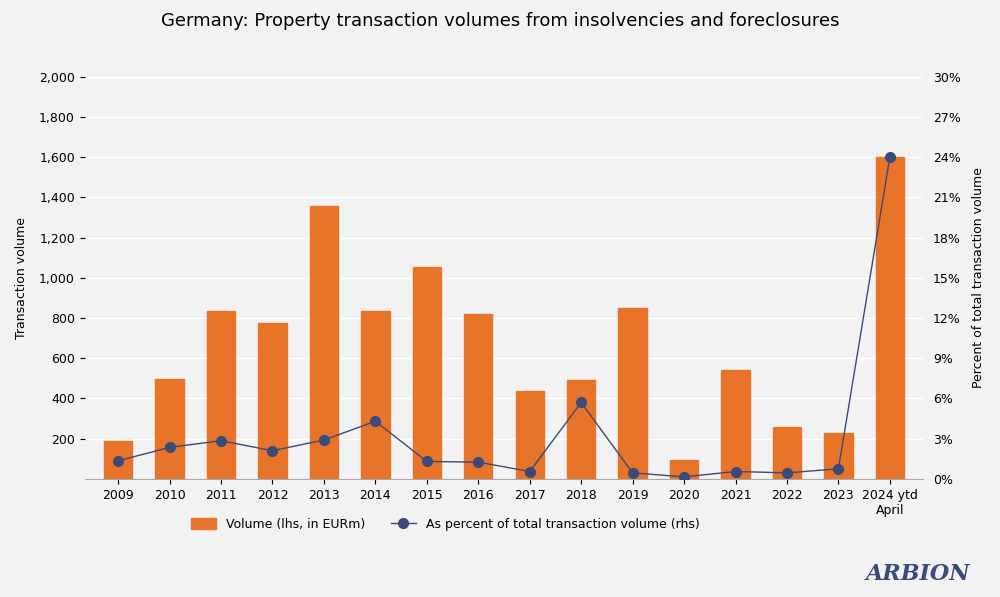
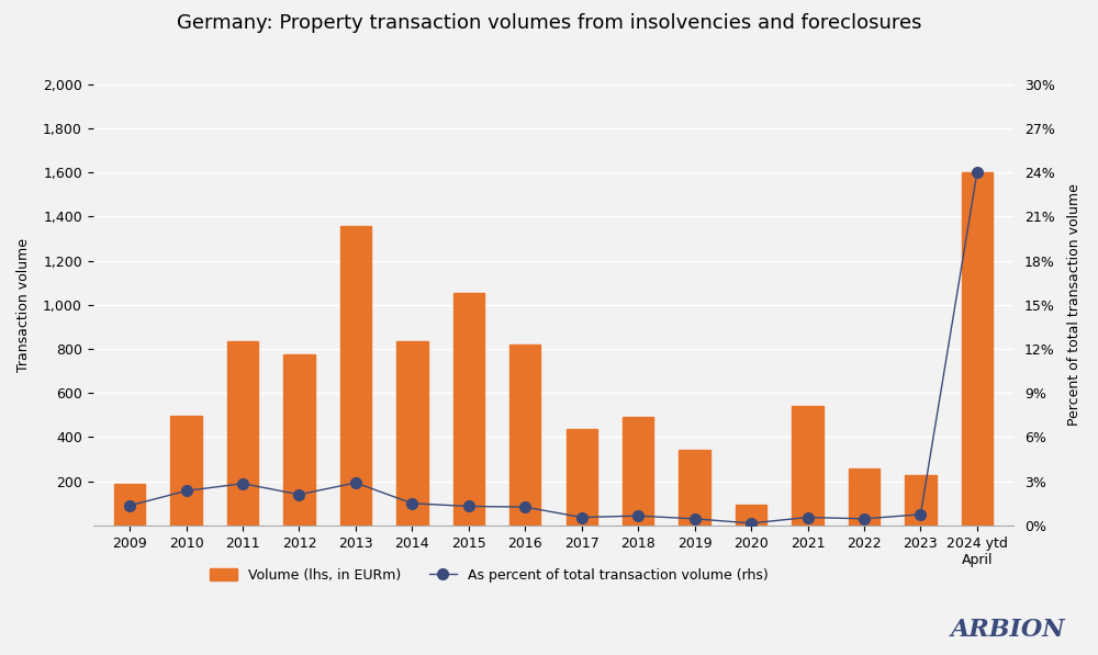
As percent of total transaction volume (rhs)/2014: 4.3% -> 1.5%
As percent of total transaction volume (rhs)/2018: 5.7% -> 0.7%
Volume (lhs, in EURm)/2019: 850 -> 345
